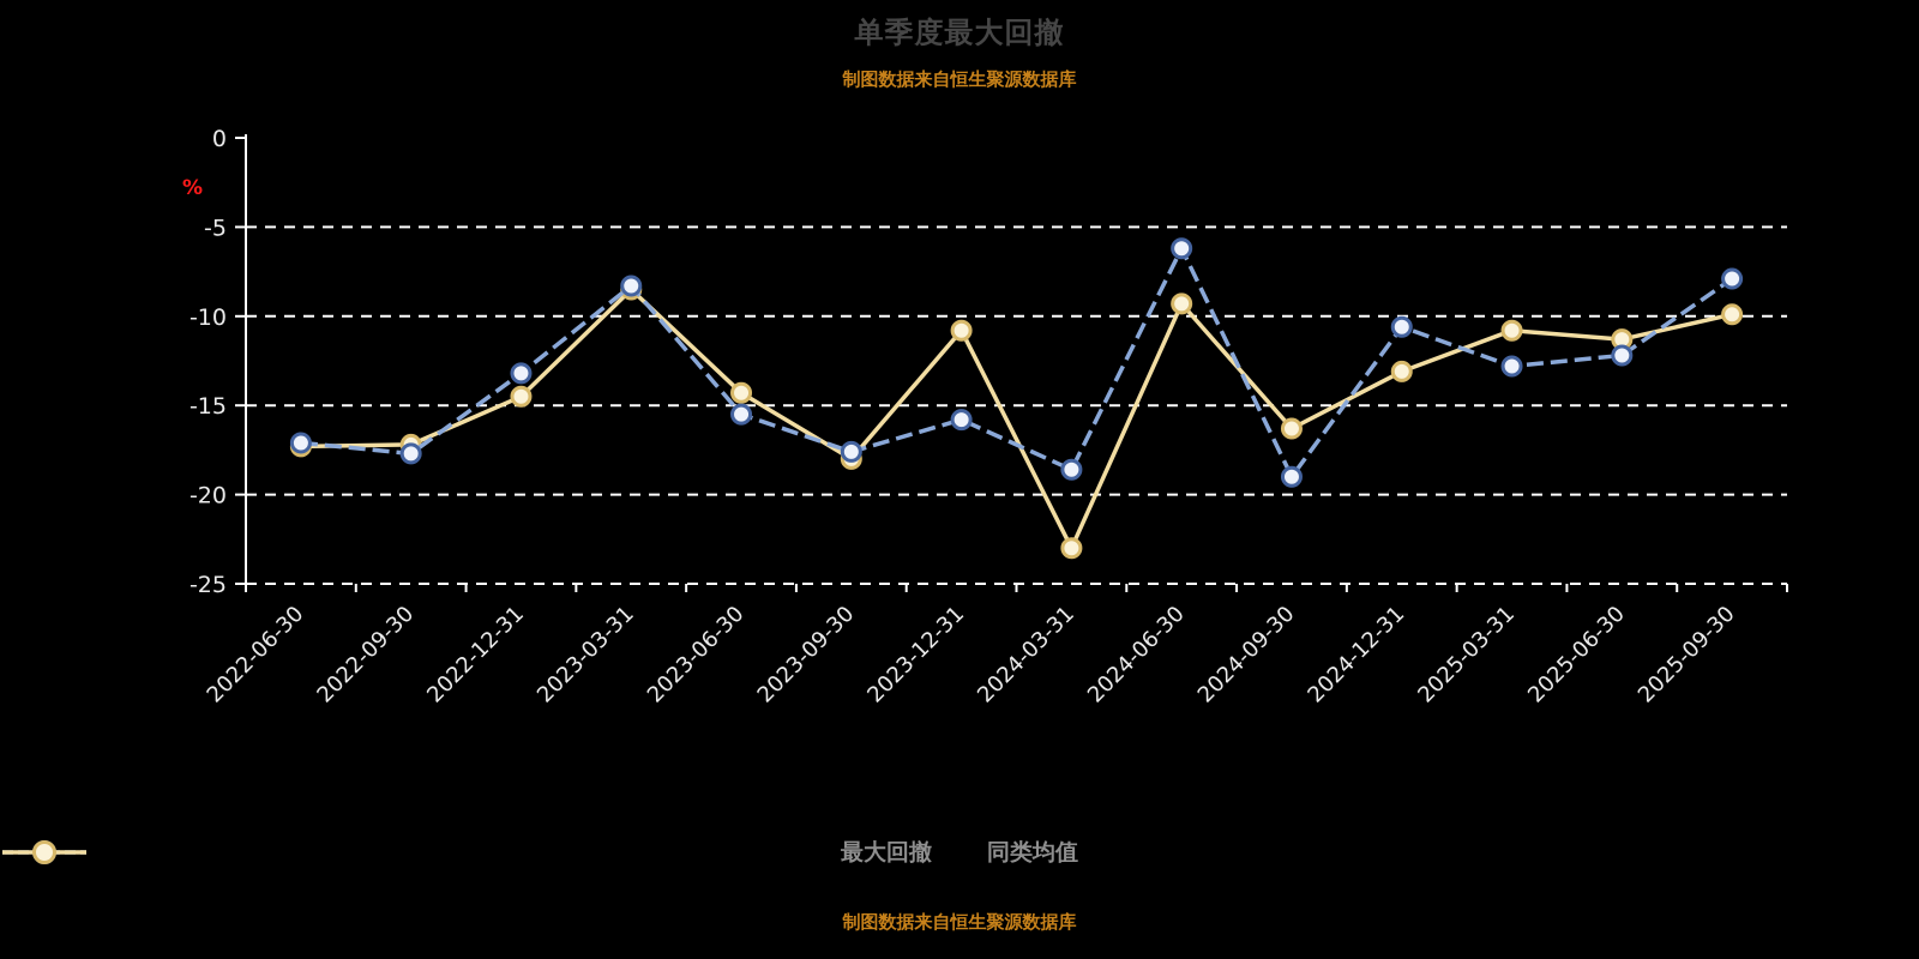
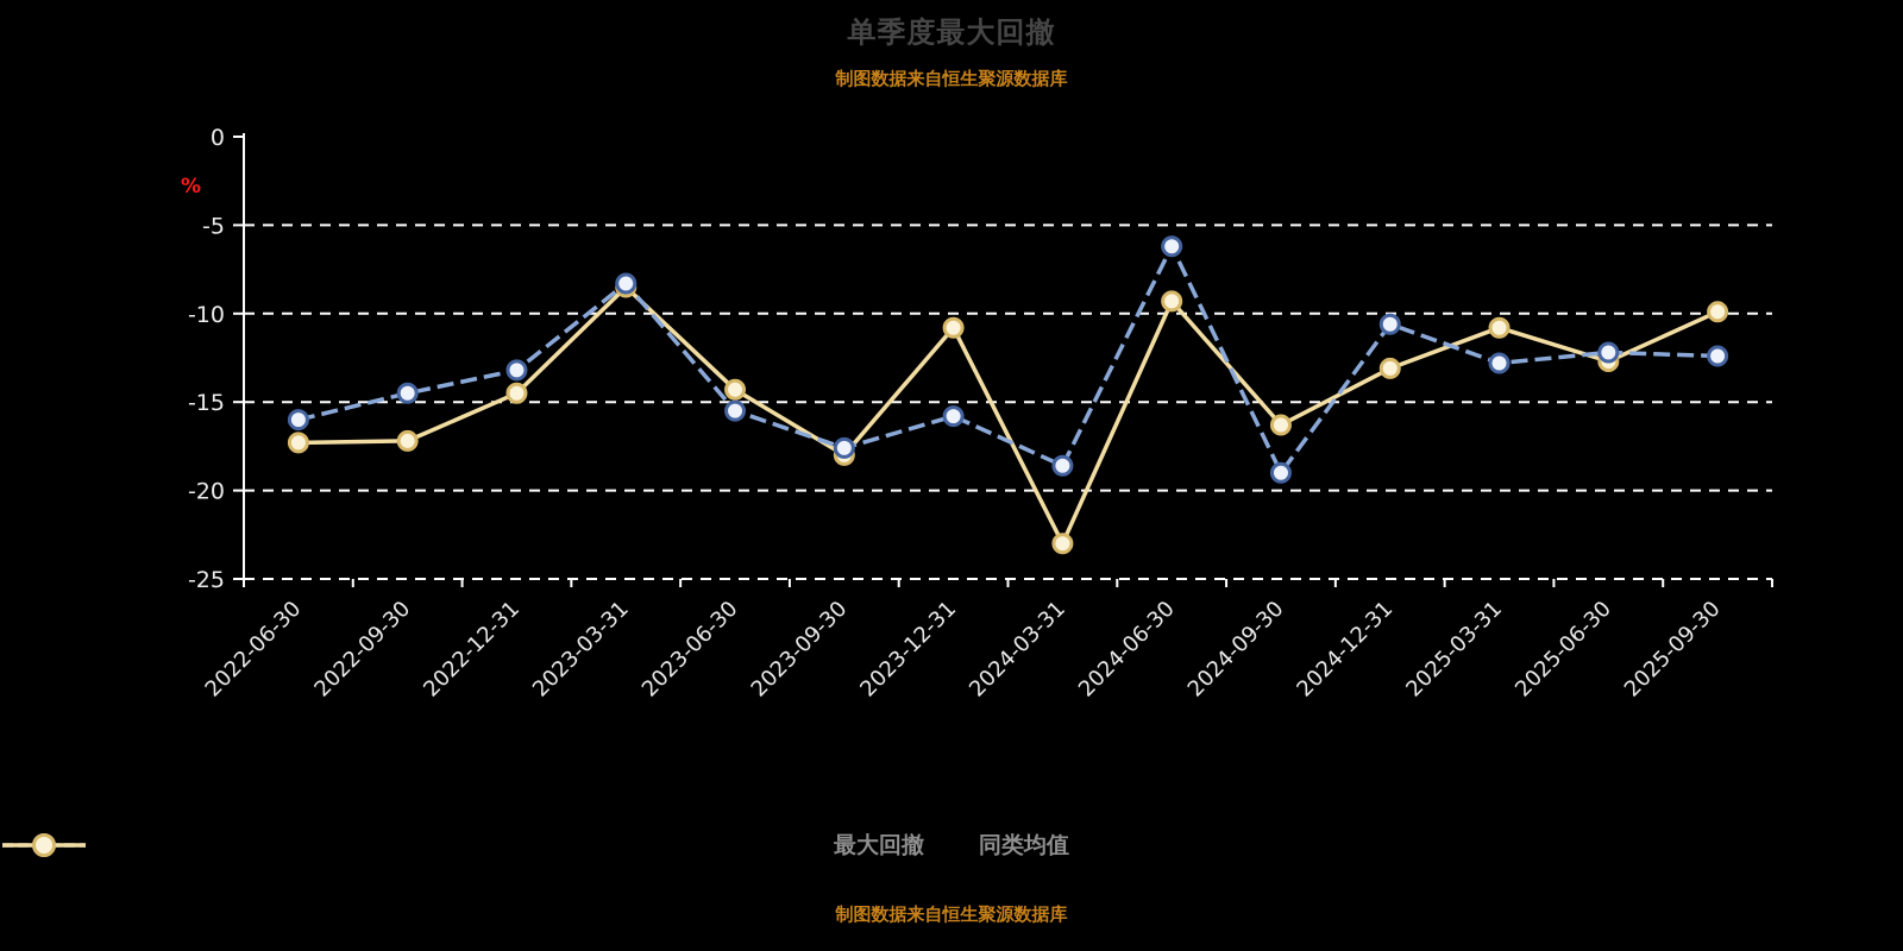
最大回撤/2022-06-30: -17.1 -> -16.0
最大回撤/2022-09-30: -17.7 -> -14.5
同类均值/2025-06-30: -11.3 -> -12.7
最大回撤/2025-09-30: -7.9 -> -12.4
